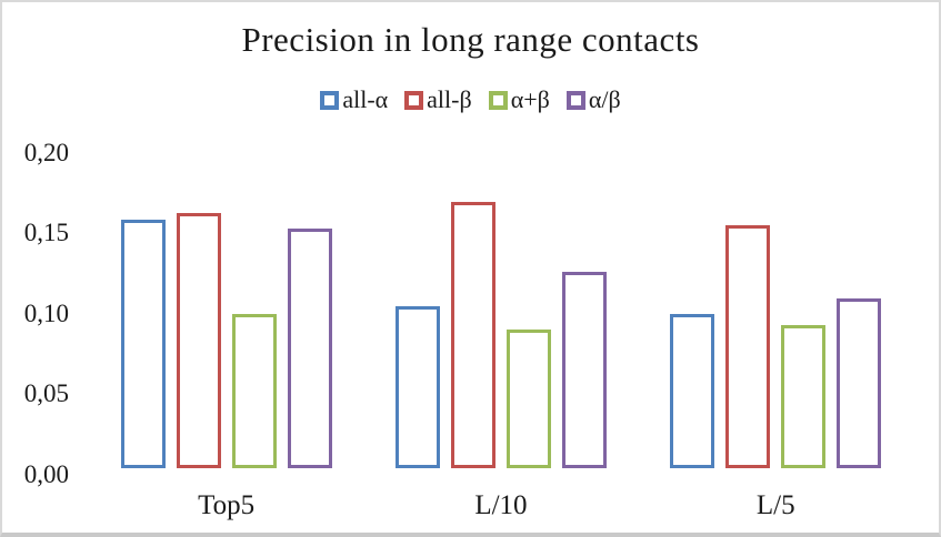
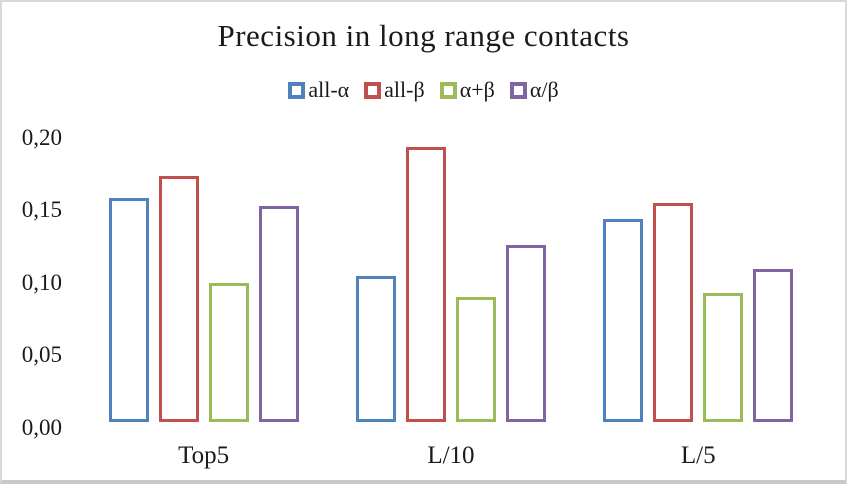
all-β/Top5: 0,16 -> 0,17
all-β/L/10: 0,17 -> 0,19
all-α/L/5: 0,10 -> 0,14
